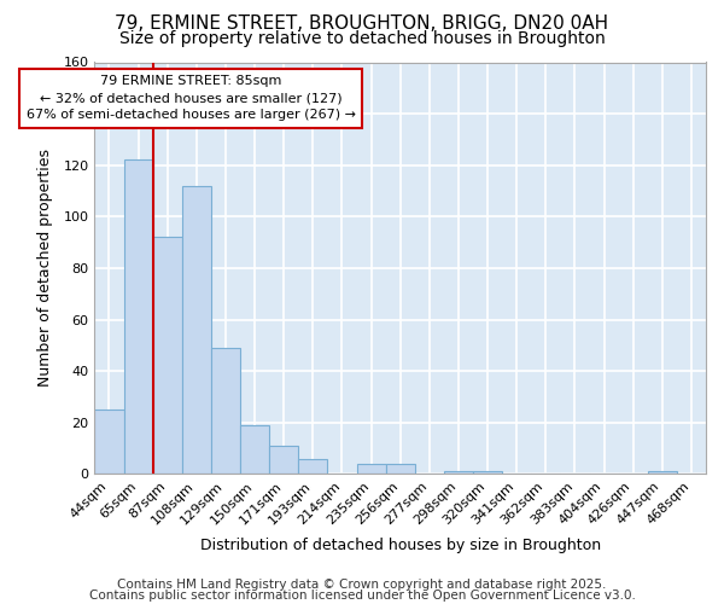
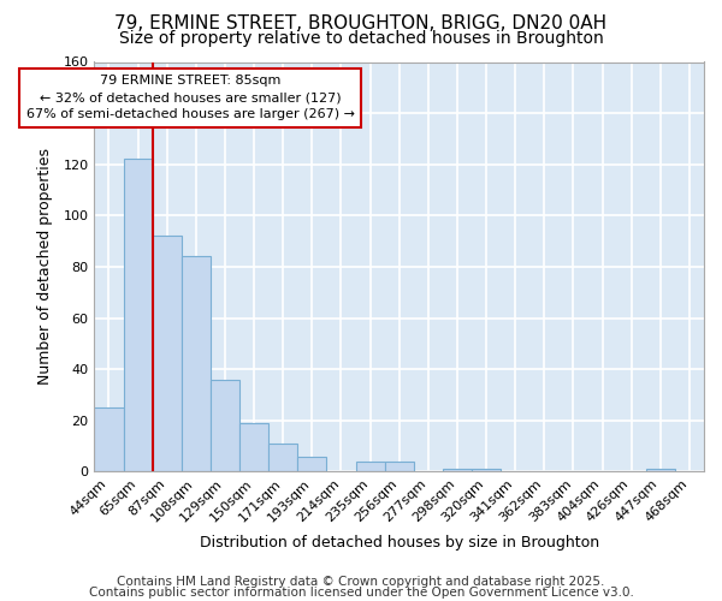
108sqm: 112 -> 84
129sqm: 49 -> 36
